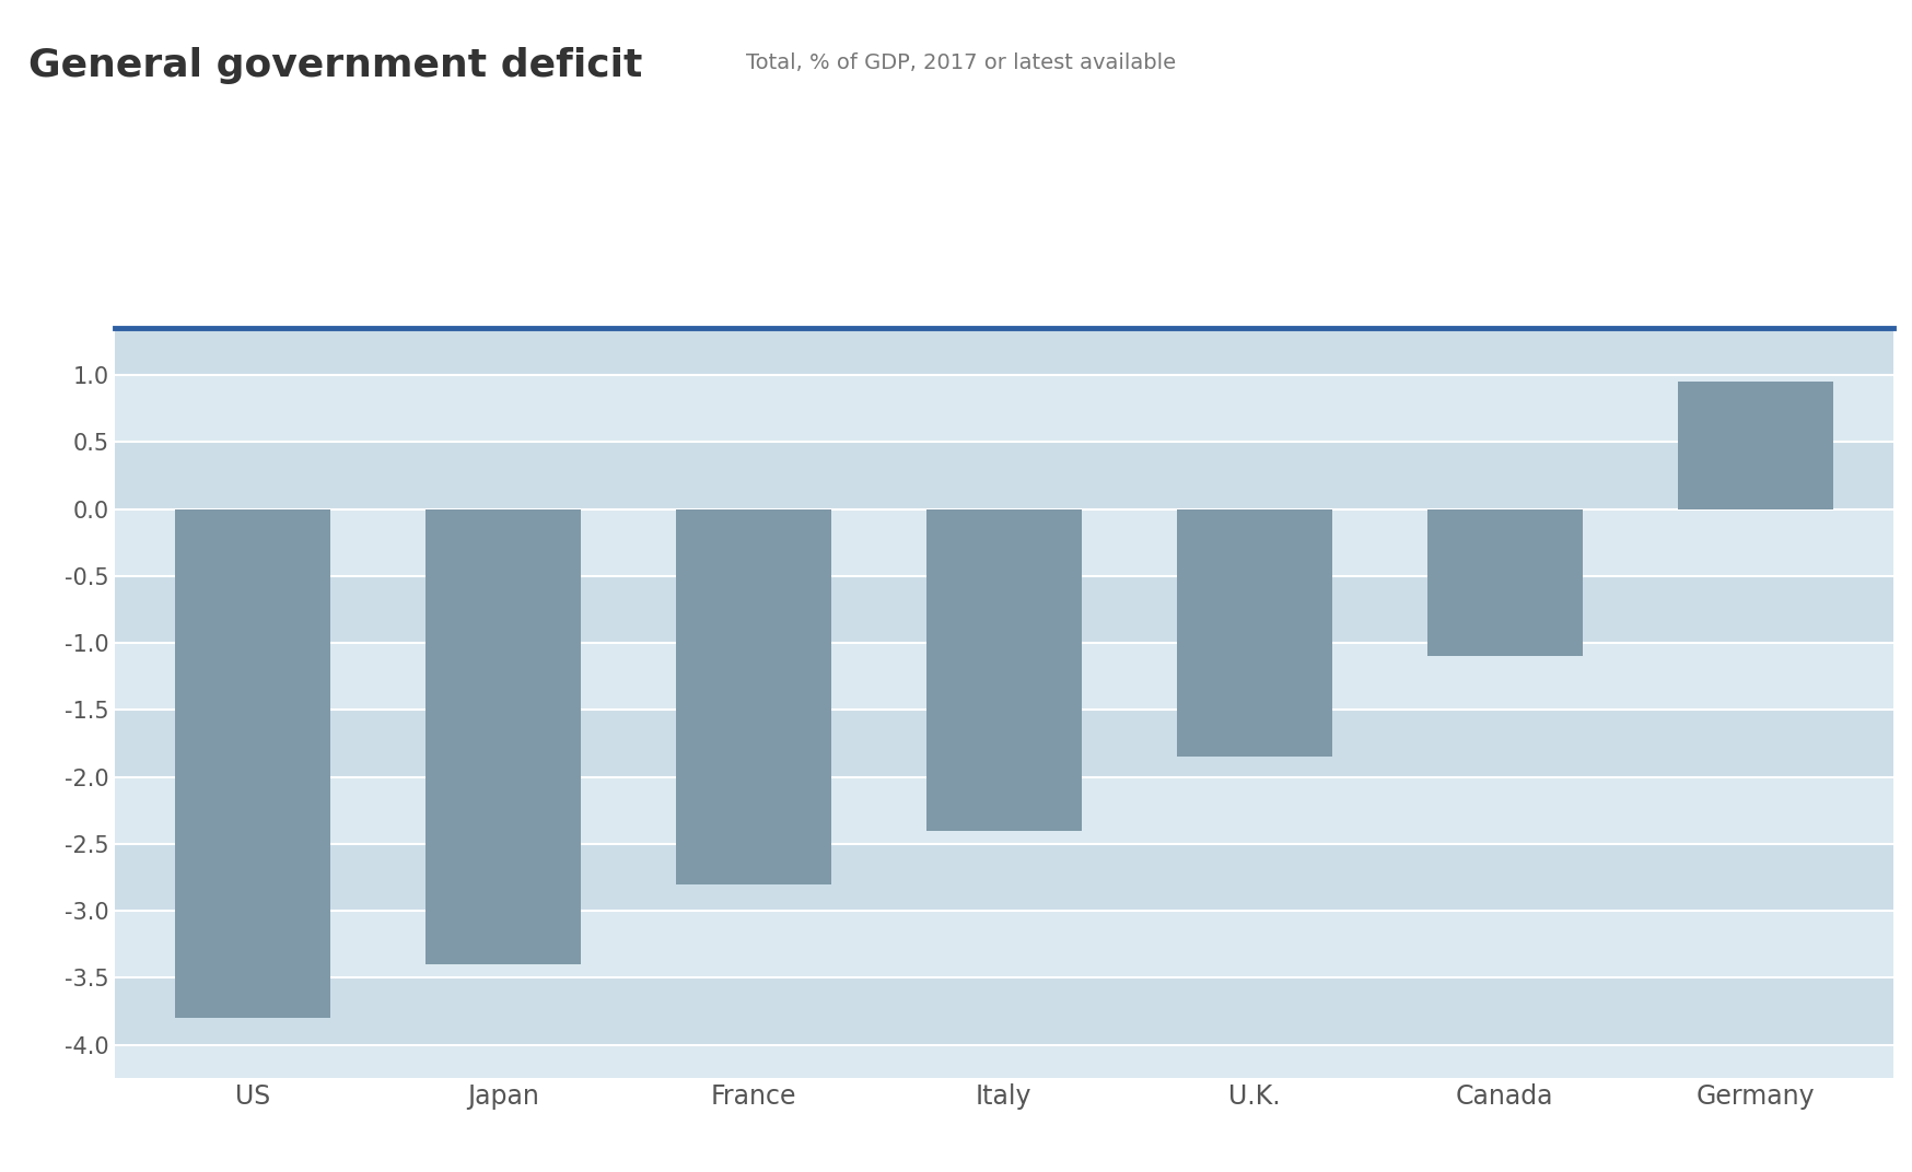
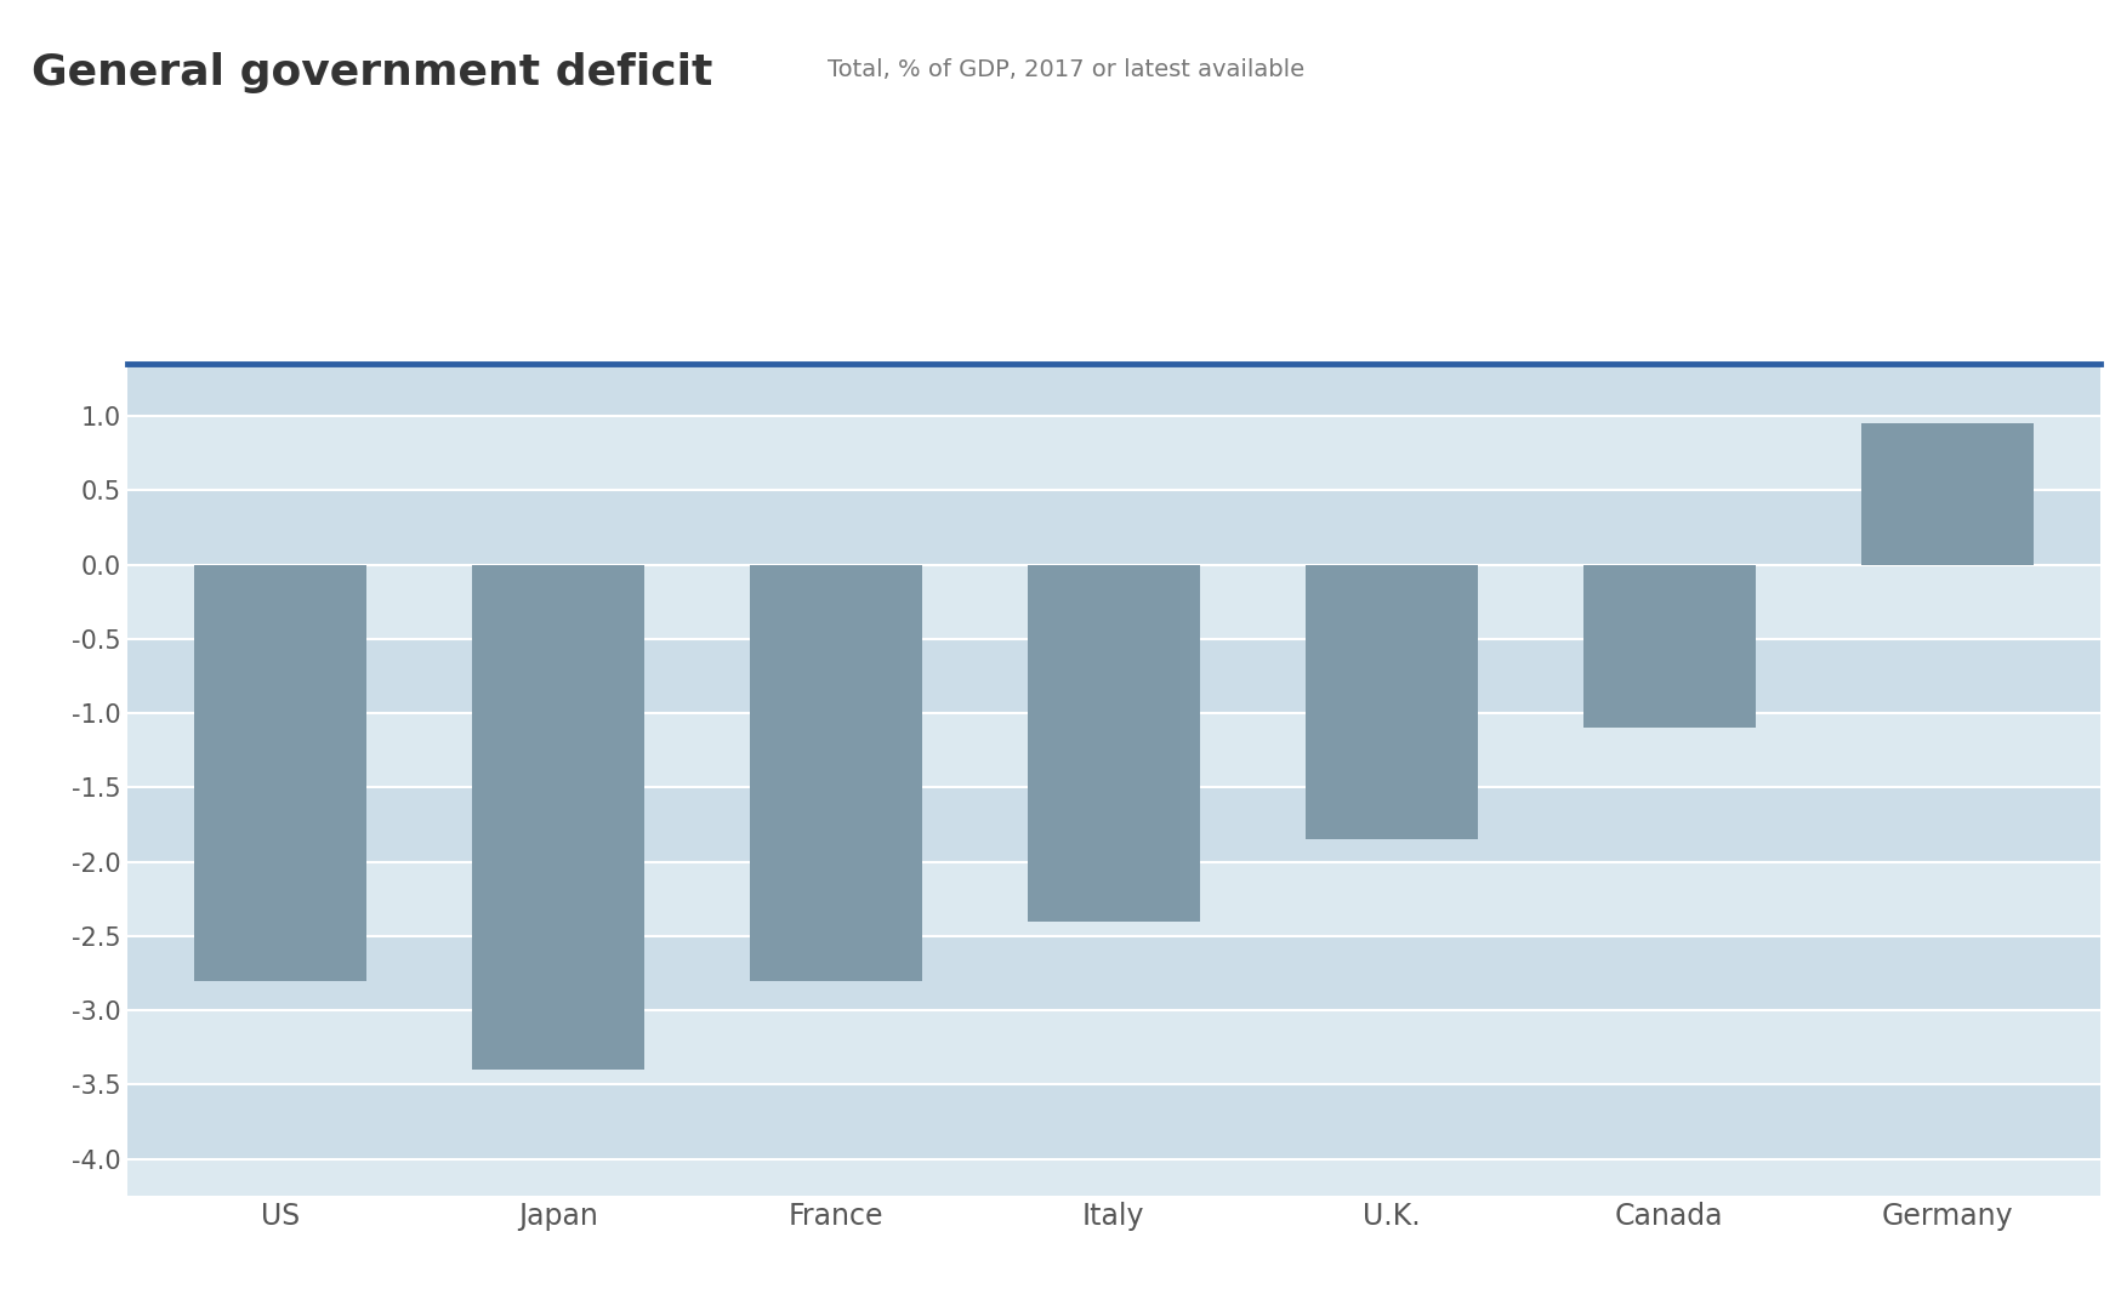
US: -3.80 -> -2.80
